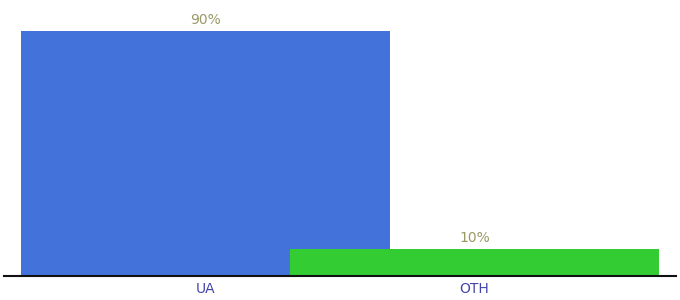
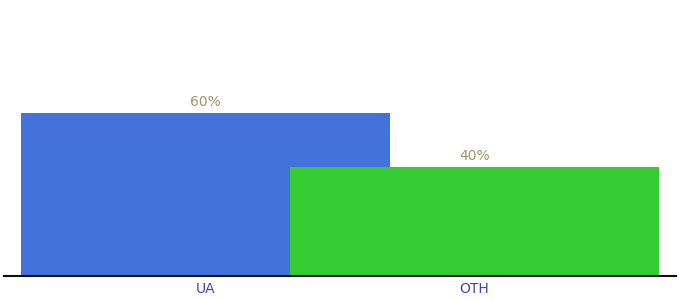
UA: 90% -> 60%
OTH: 10% -> 40%
